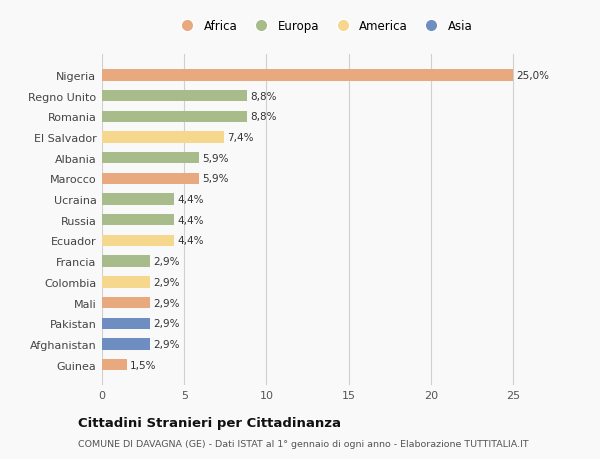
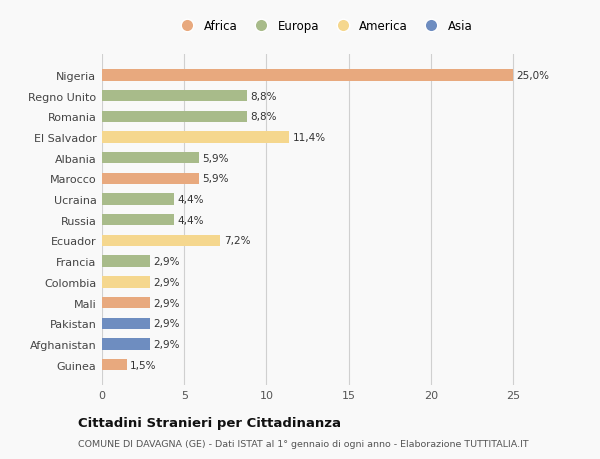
El Salvador: 7,4% -> 11,4%
Ecuador: 4,4% -> 7,2%
